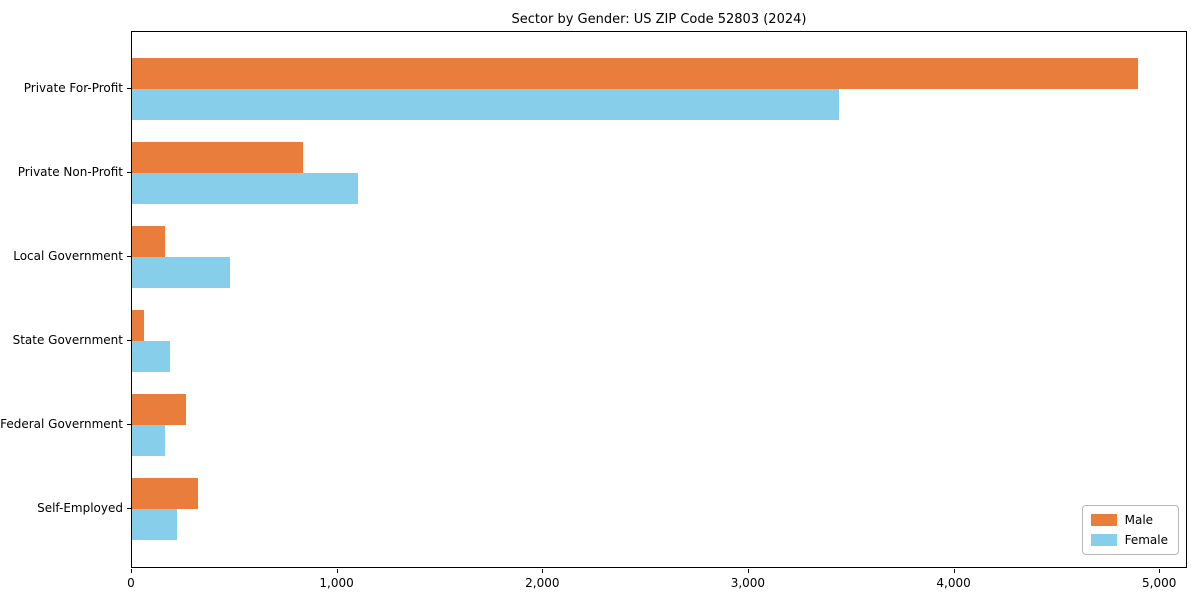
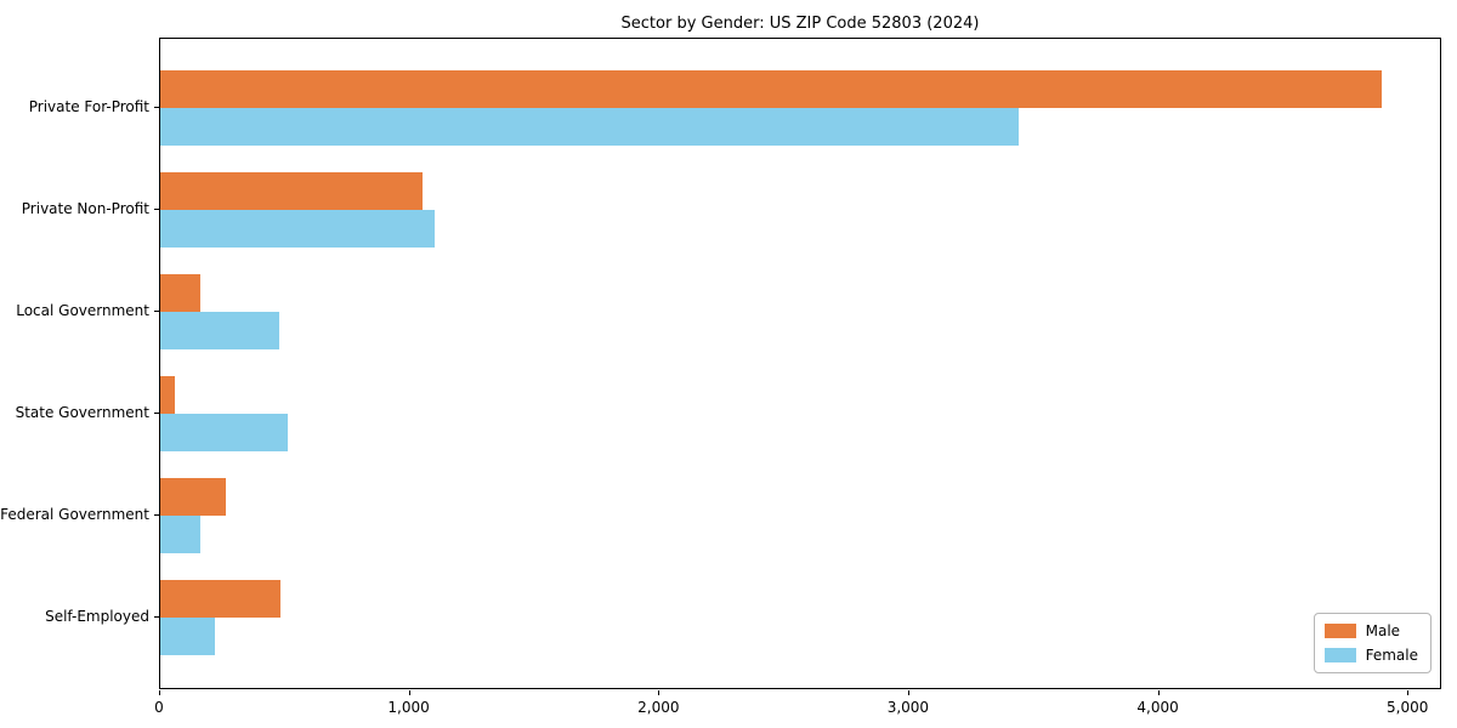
Male/Private Non-Profit: 830 -> 1050
Female/State Government: 180 -> 510
Male/Self-Employed: 320 -> 480
